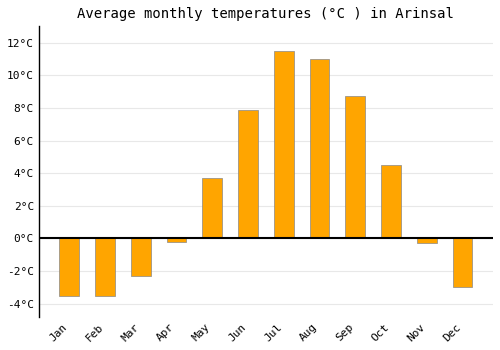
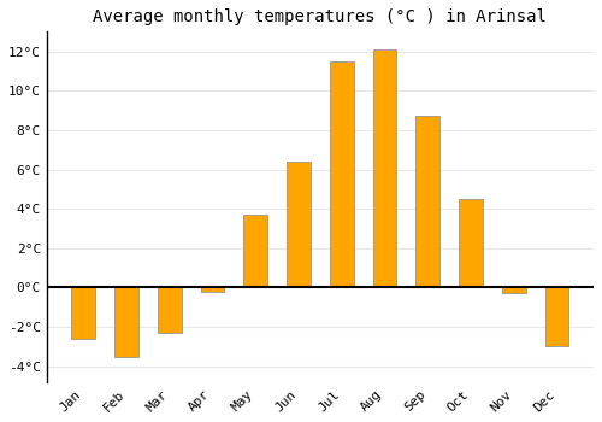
Jan: -3.5°C -> -2.6°C
Jun: 7.9°C -> 6.4°C
Aug: 11.0°C -> 12.1°C
